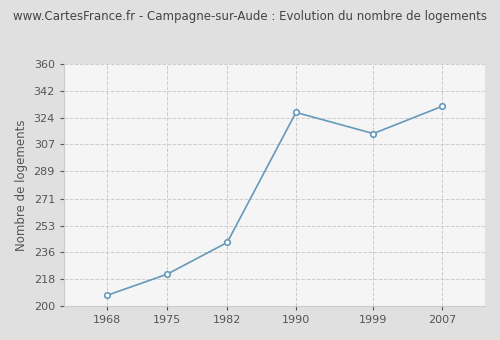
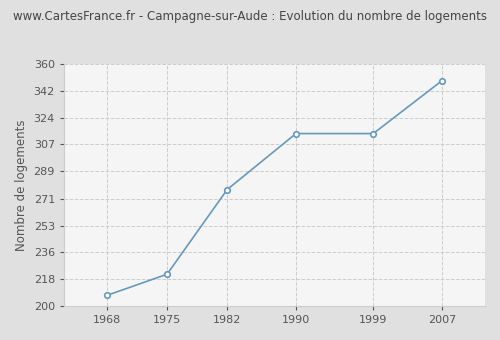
1982: 242 -> 277
1990: 328 -> 314
2007: 332 -> 349
